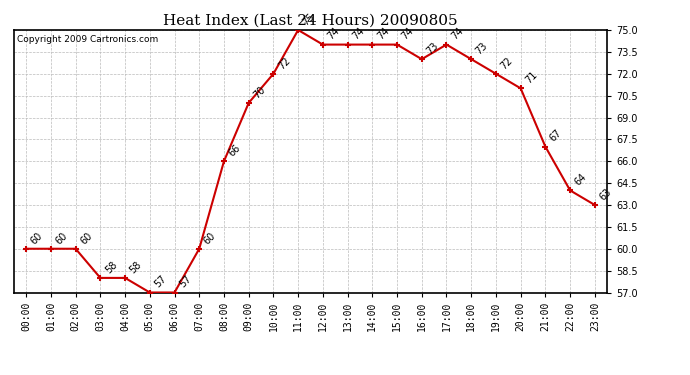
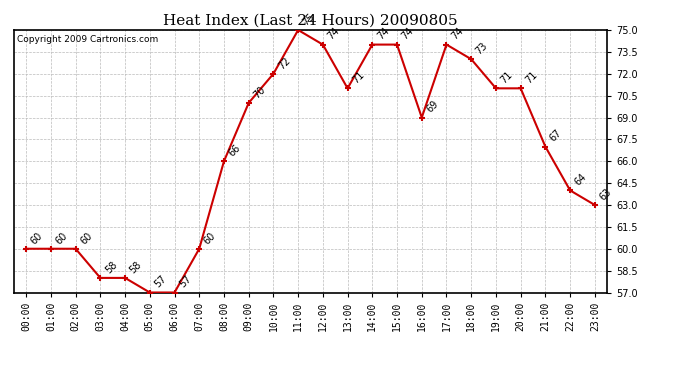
13:00: 74 -> 71
16:00: 73 -> 69
19:00: 72 -> 71
